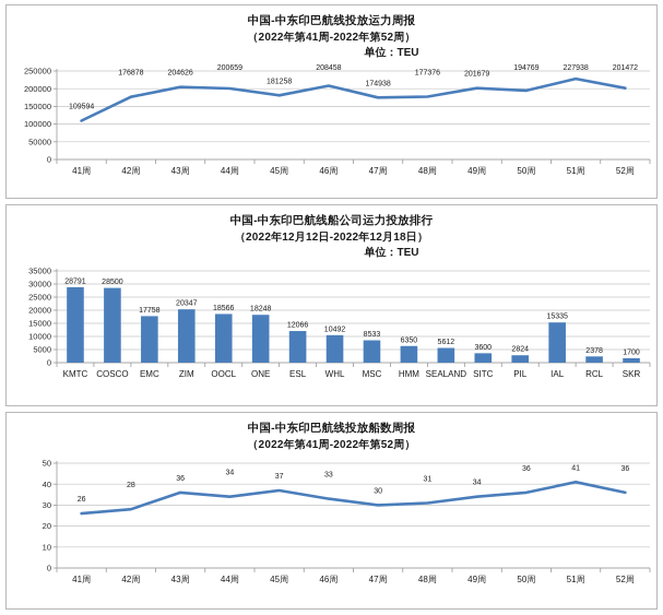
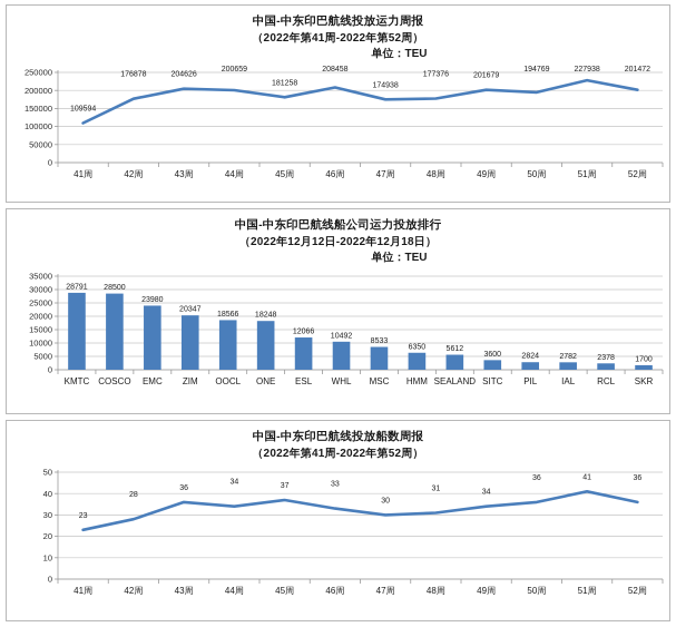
中国-中东印巴航线船公司运力投放排行（2022年12月12日-2022年12月18日）/EMC: 17758 -> 23980
中国-中东印巴航线船公司运力投放排行（2022年12月12日-2022年12月18日）/IAL: 15335 -> 2782
中国-中东印巴航线投放船数周报（2022年第41周-2022年第52周）/41周: 26 -> 23
